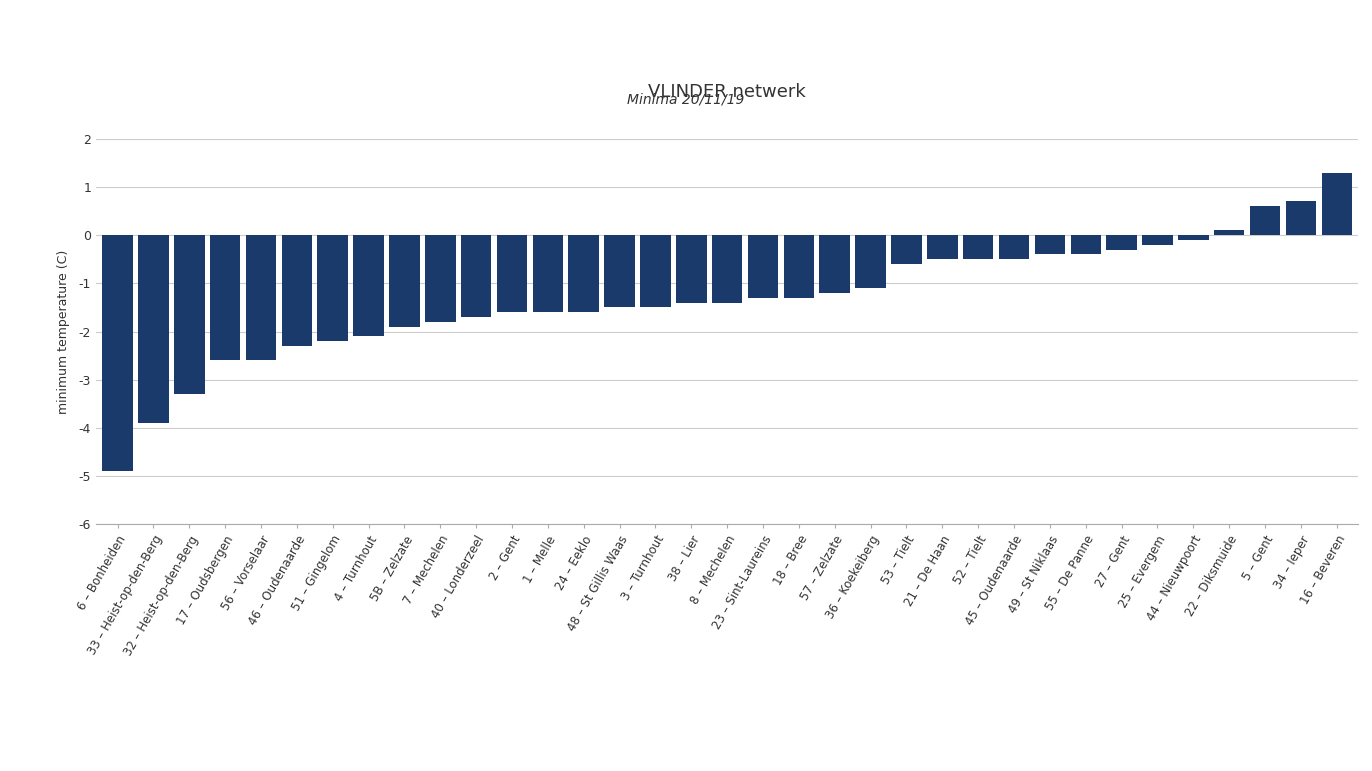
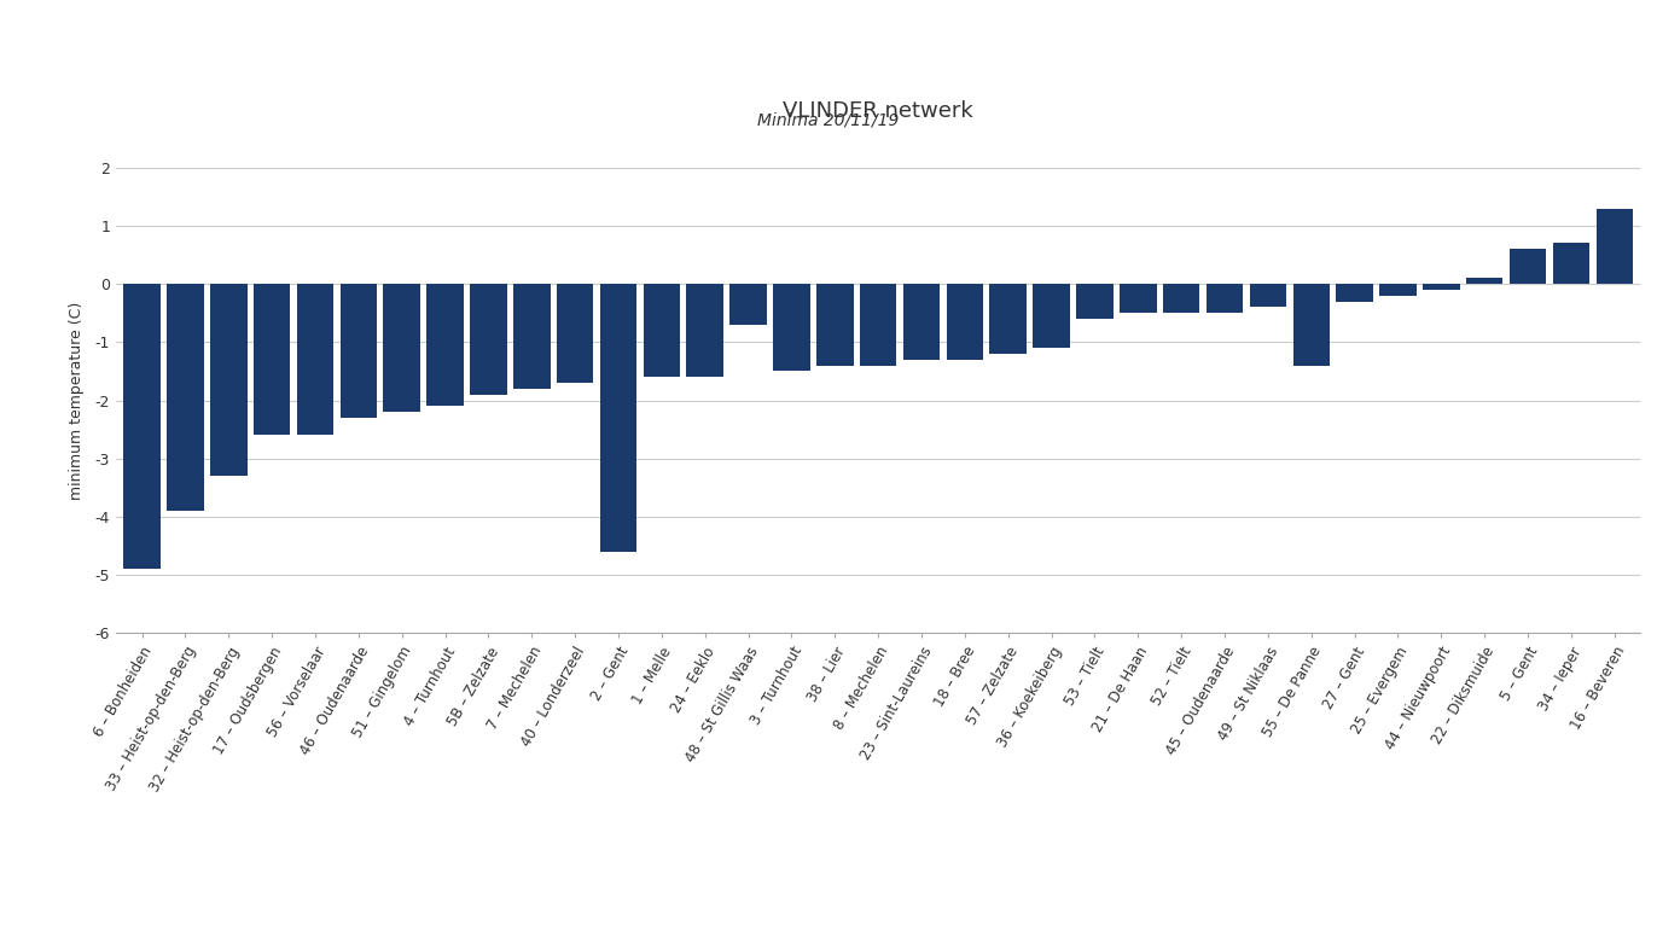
2 – Gent: -1.6 -> -4.6
48 – St Gillis Waas: -1.5 -> -0.7
55 – De Panne: -0.4 -> -1.4
